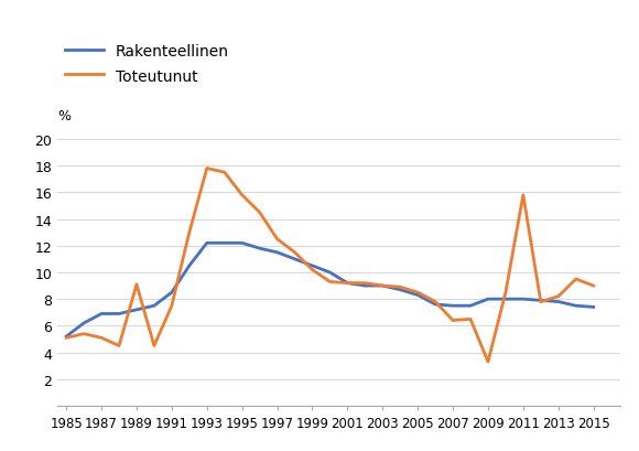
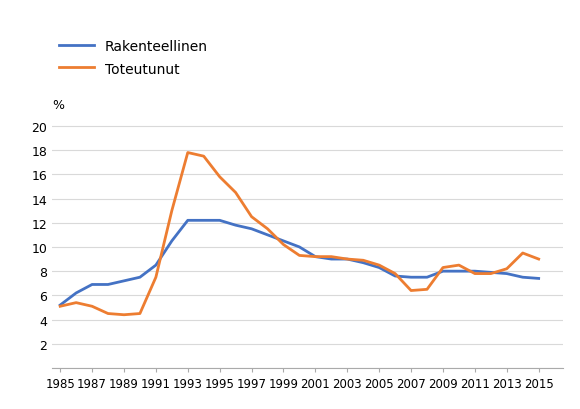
Toteutunut/1989: 9.1 -> 4.4
Toteutunut/2009: 3.3 -> 8.3
Toteutunut/2011: 15.8 -> 7.8
